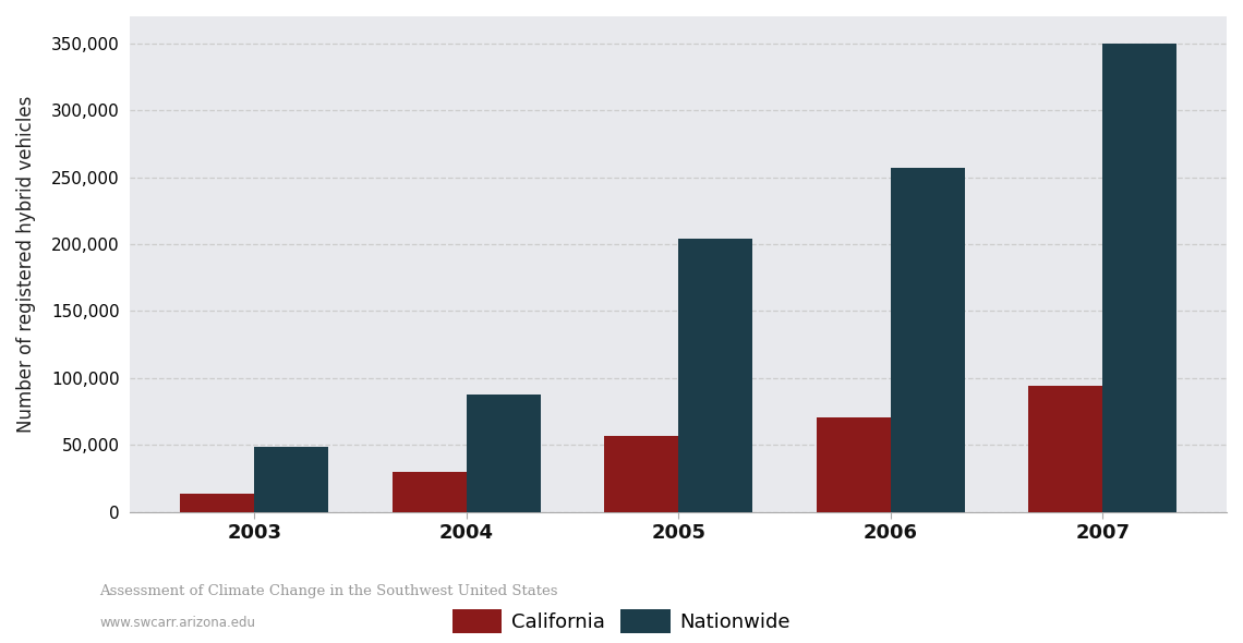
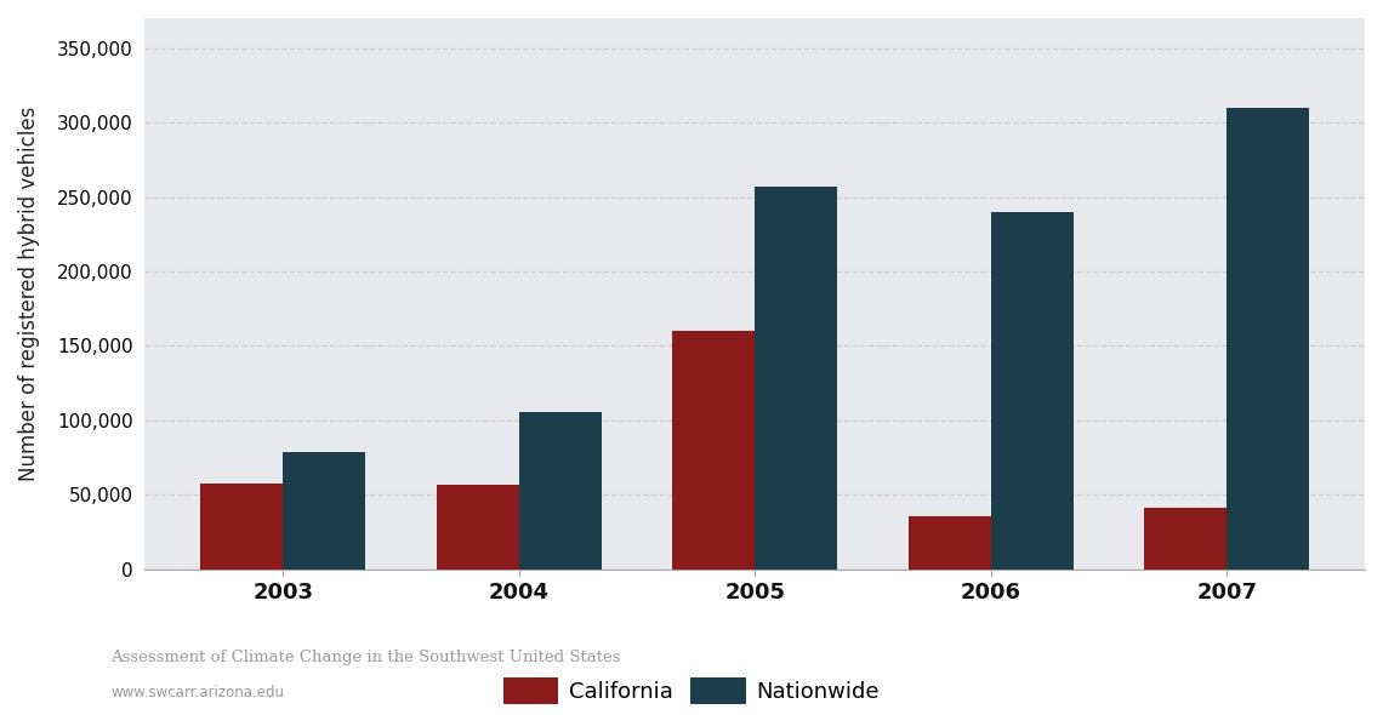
California/2003: 14,000 -> 58,000
Nationwide/2003: 49,000 -> 79,000
California/2004: 30,000 -> 57,000
Nationwide/2004: 88,000 -> 106,000
California/2005: 57,000 -> 160,000
Nationwide/2005: 204,000 -> 257,000
California/2006: 71,000 -> 36,000
Nationwide/2006: 257,000 -> 240,000
California/2007: 94,000 -> 41,000
Nationwide/2007: 350,000 -> 310,000
